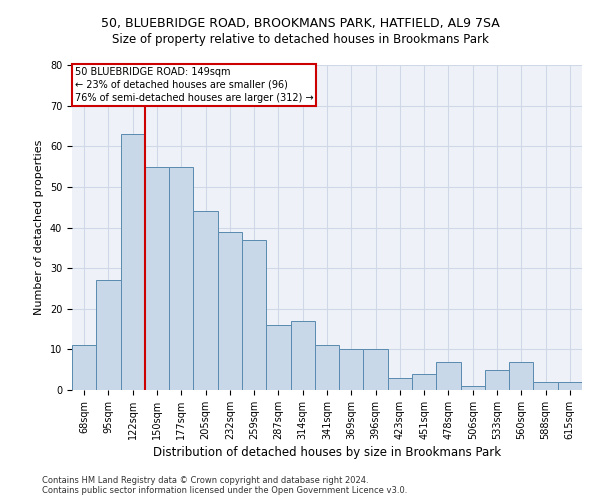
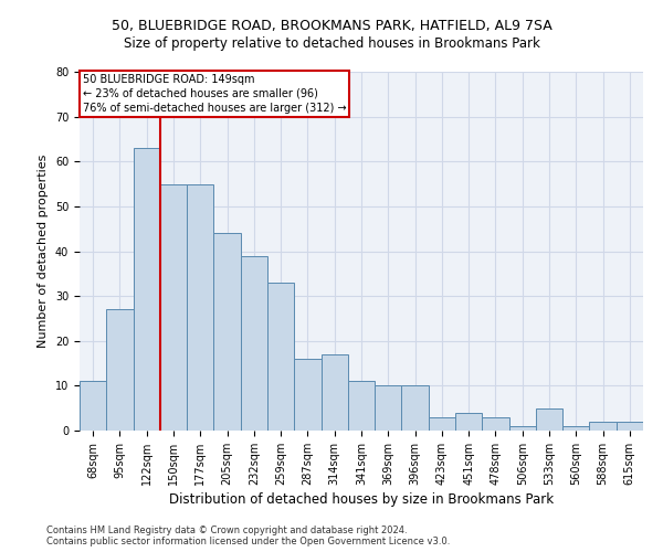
259sqm: 37 -> 33
478sqm: 7 -> 3
560sqm: 7 -> 1
